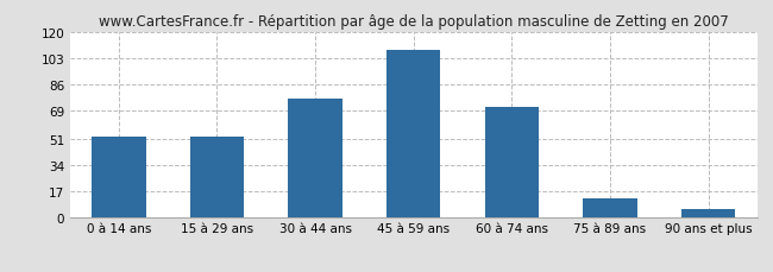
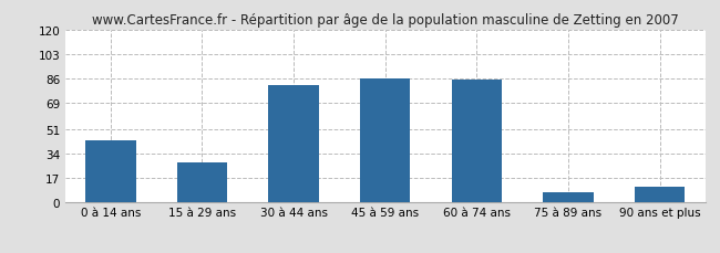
0 à 14 ans: 52 -> 43
15 à 29 ans: 52 -> 28
30 à 44 ans: 77 -> 81
45 à 59 ans: 108 -> 86
60 à 74 ans: 71 -> 85
75 à 89 ans: 12 -> 7
90 ans et plus: 5 -> 11
